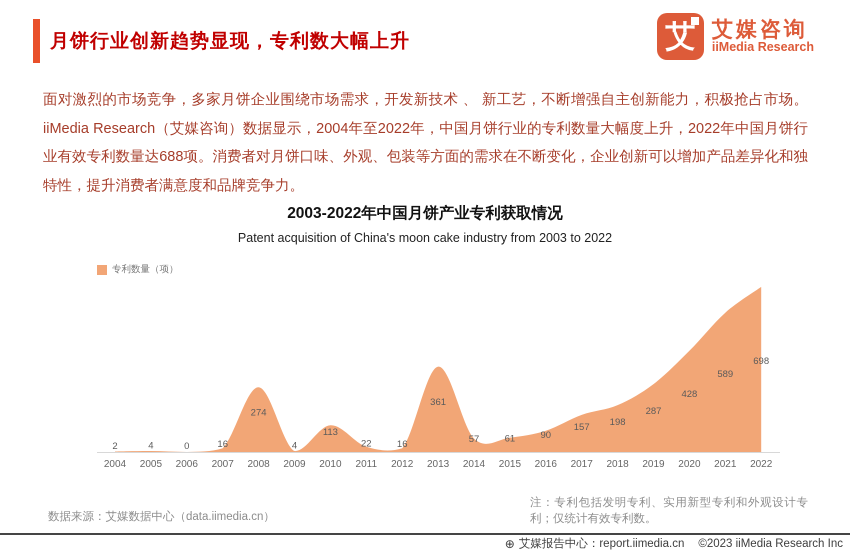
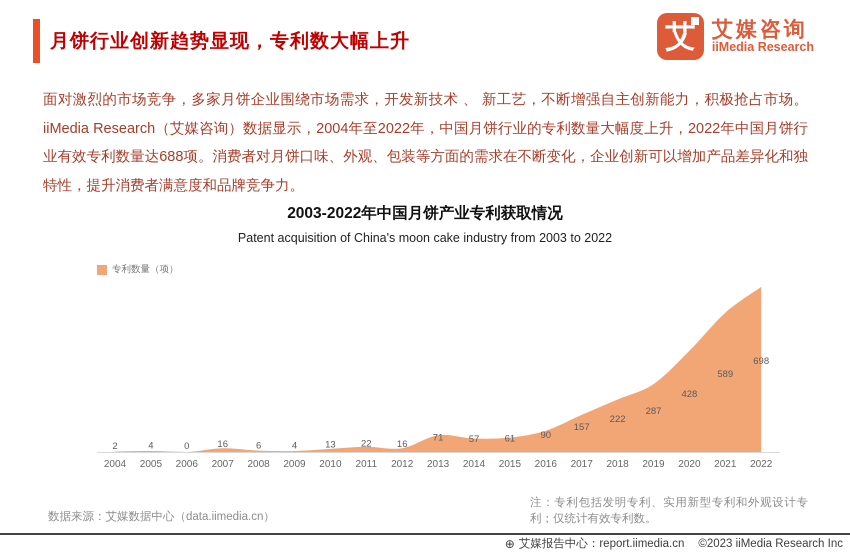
2008: 274 -> 6
2010: 113 -> 13
2013: 361 -> 71
2018: 198 -> 222
